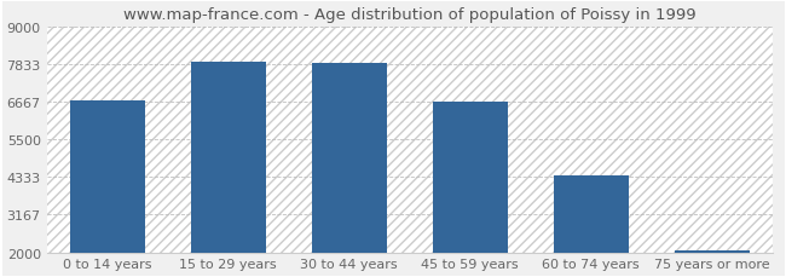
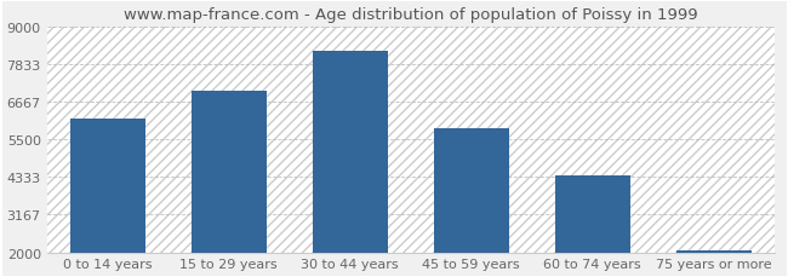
0 to 14 years: 6700 -> 6150
15 to 29 years: 7900 -> 7000
30 to 44 years: 7860 -> 8250
45 to 59 years: 6680 -> 5850
